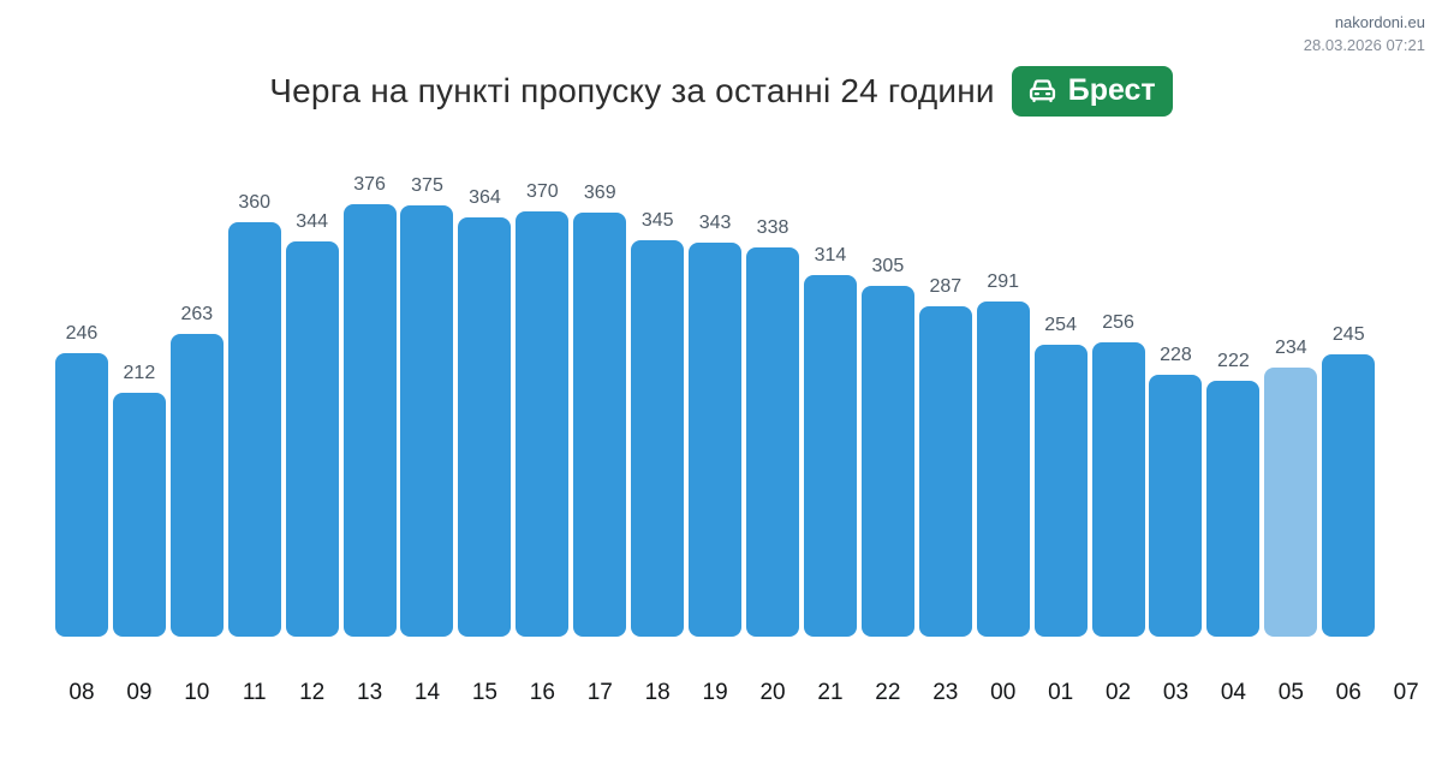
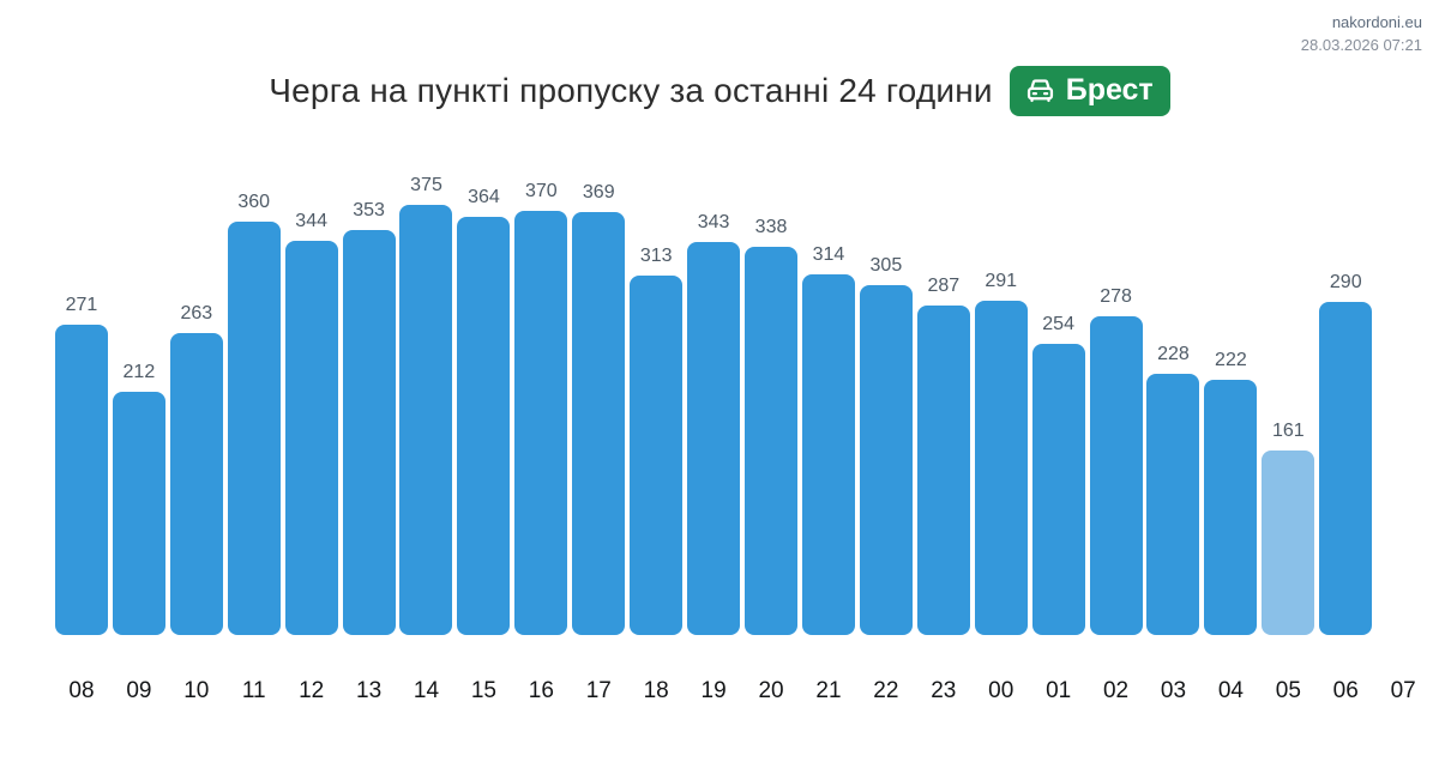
08: 246 -> 271
13: 376 -> 353
18: 345 -> 313
02: 256 -> 278
05: 234 -> 161
06: 245 -> 290
